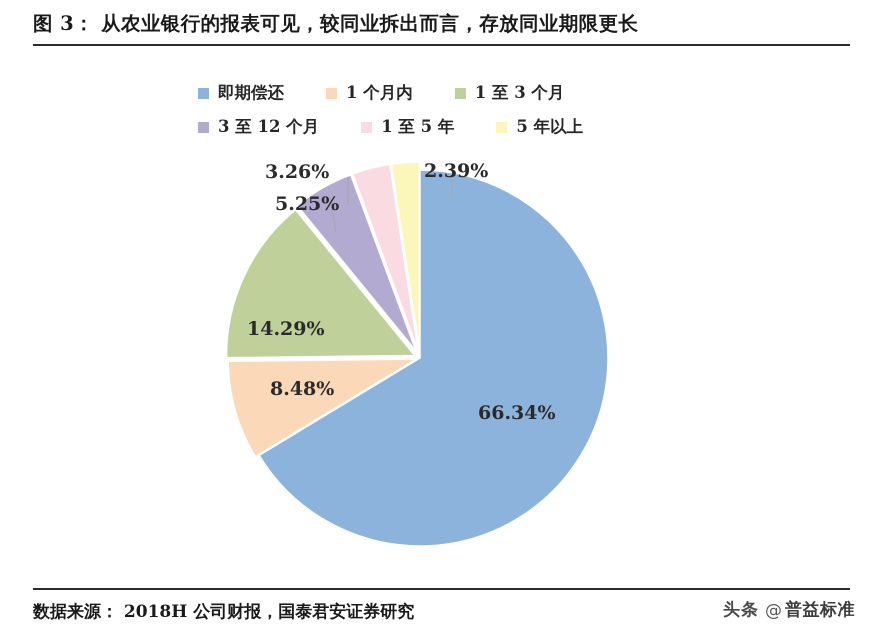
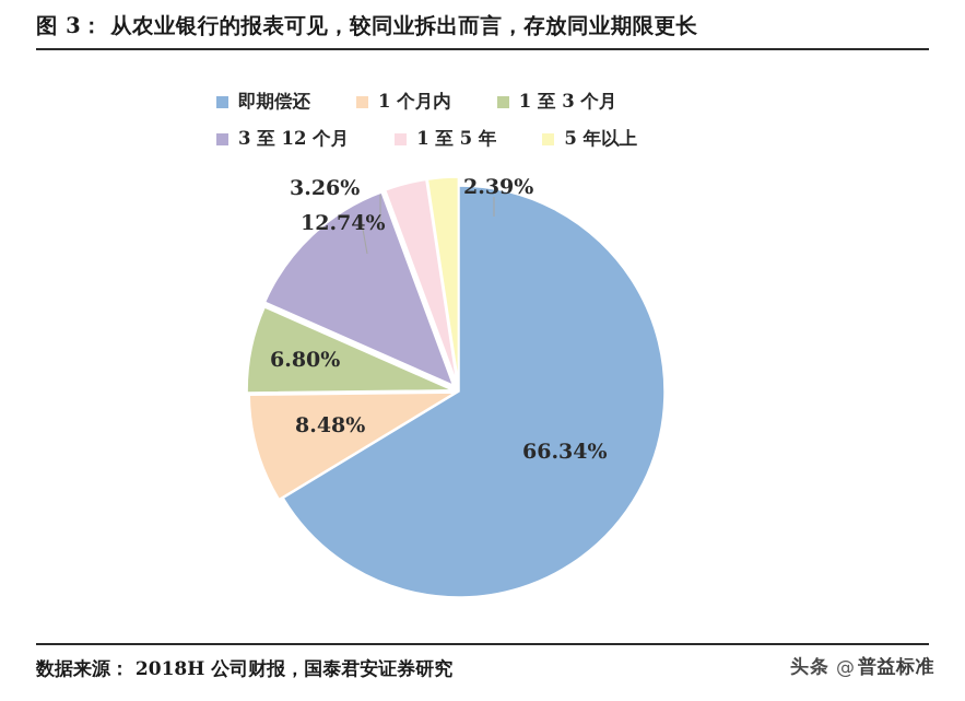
1 至 3 个月: 14.29% -> 6.80%
3 至 12 个月: 5.25% -> 12.74%
